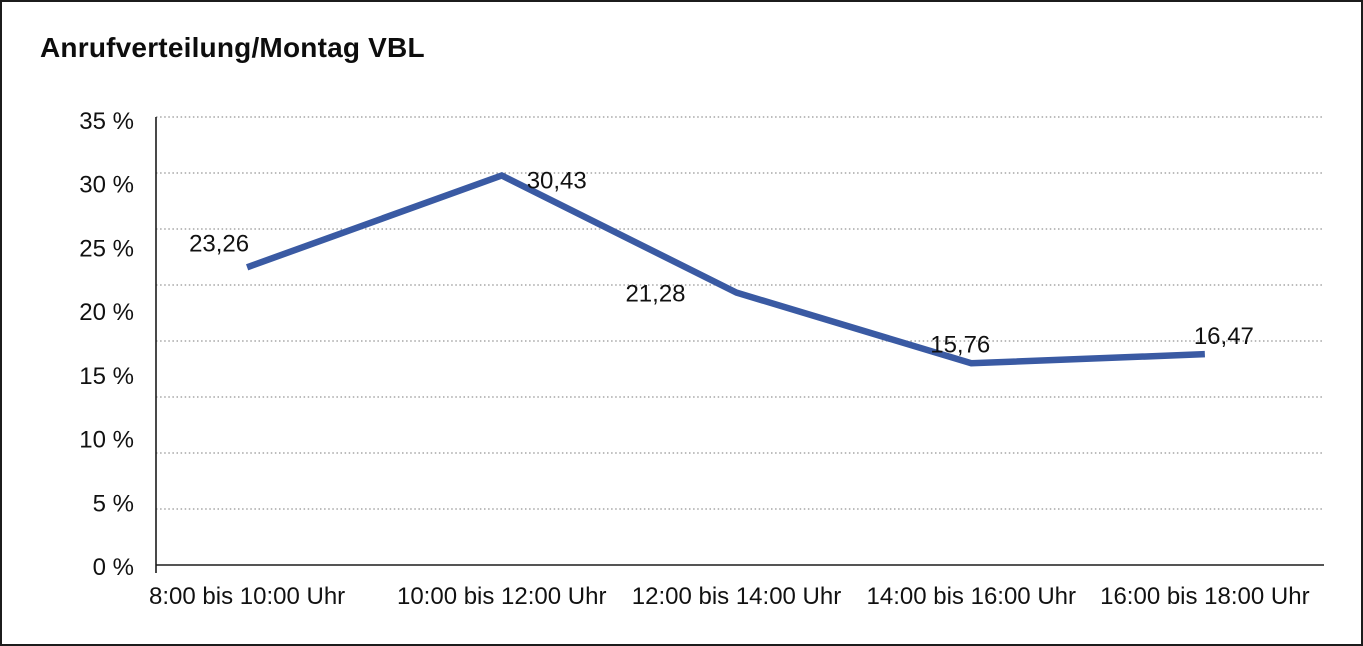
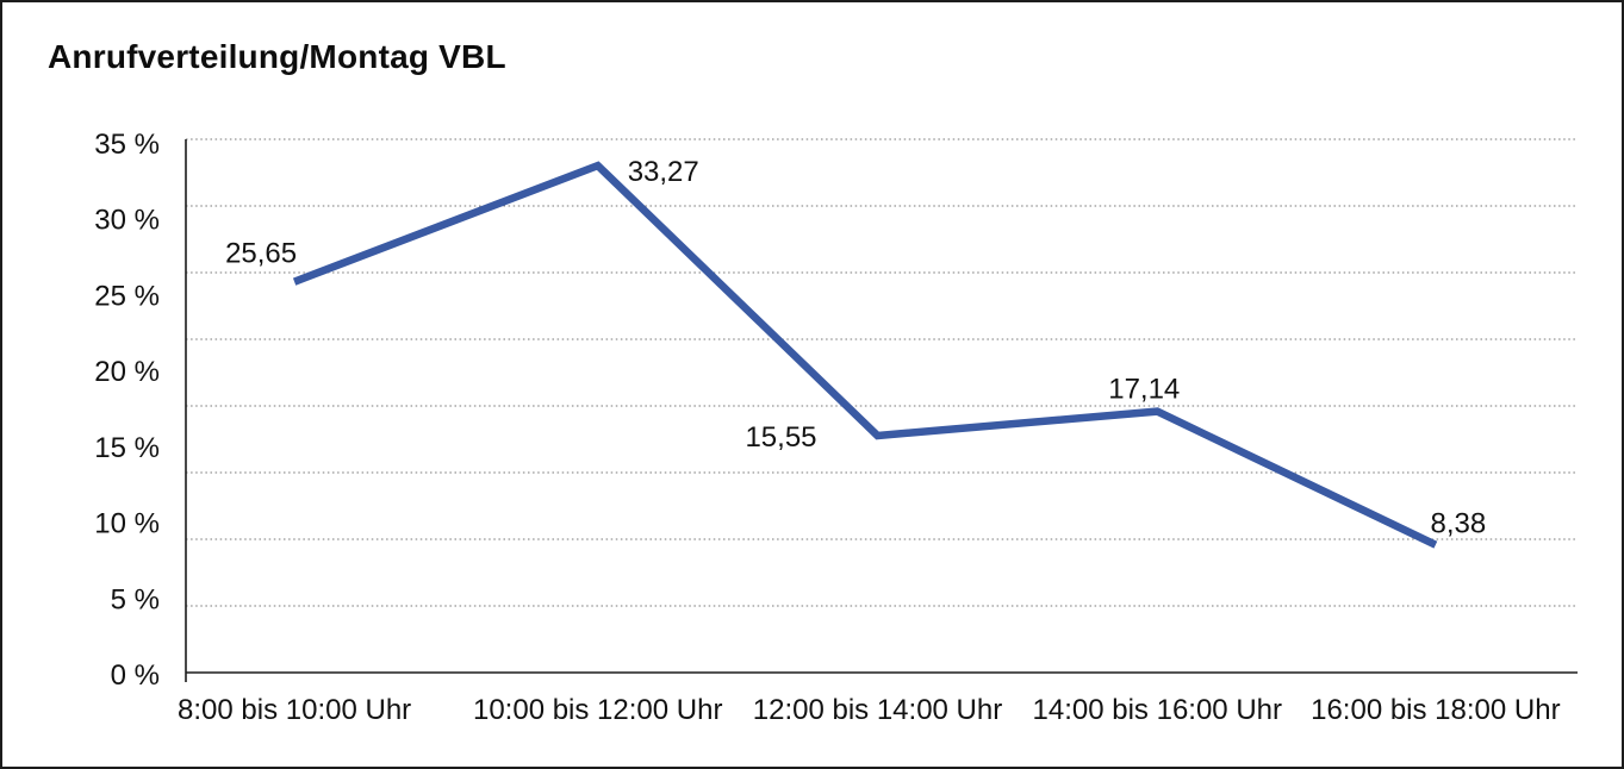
8:00 bis 10:00 Uhr: 23,26 -> 25,65
10:00 bis 12:00 Uhr: 30,43 -> 33,27
12:00 bis 14:00 Uhr: 21,28 -> 15,55
14:00 bis 16:00 Uhr: 15,76 -> 17,14
16:00 bis 18:00 Uhr: 16,47 -> 8,38
